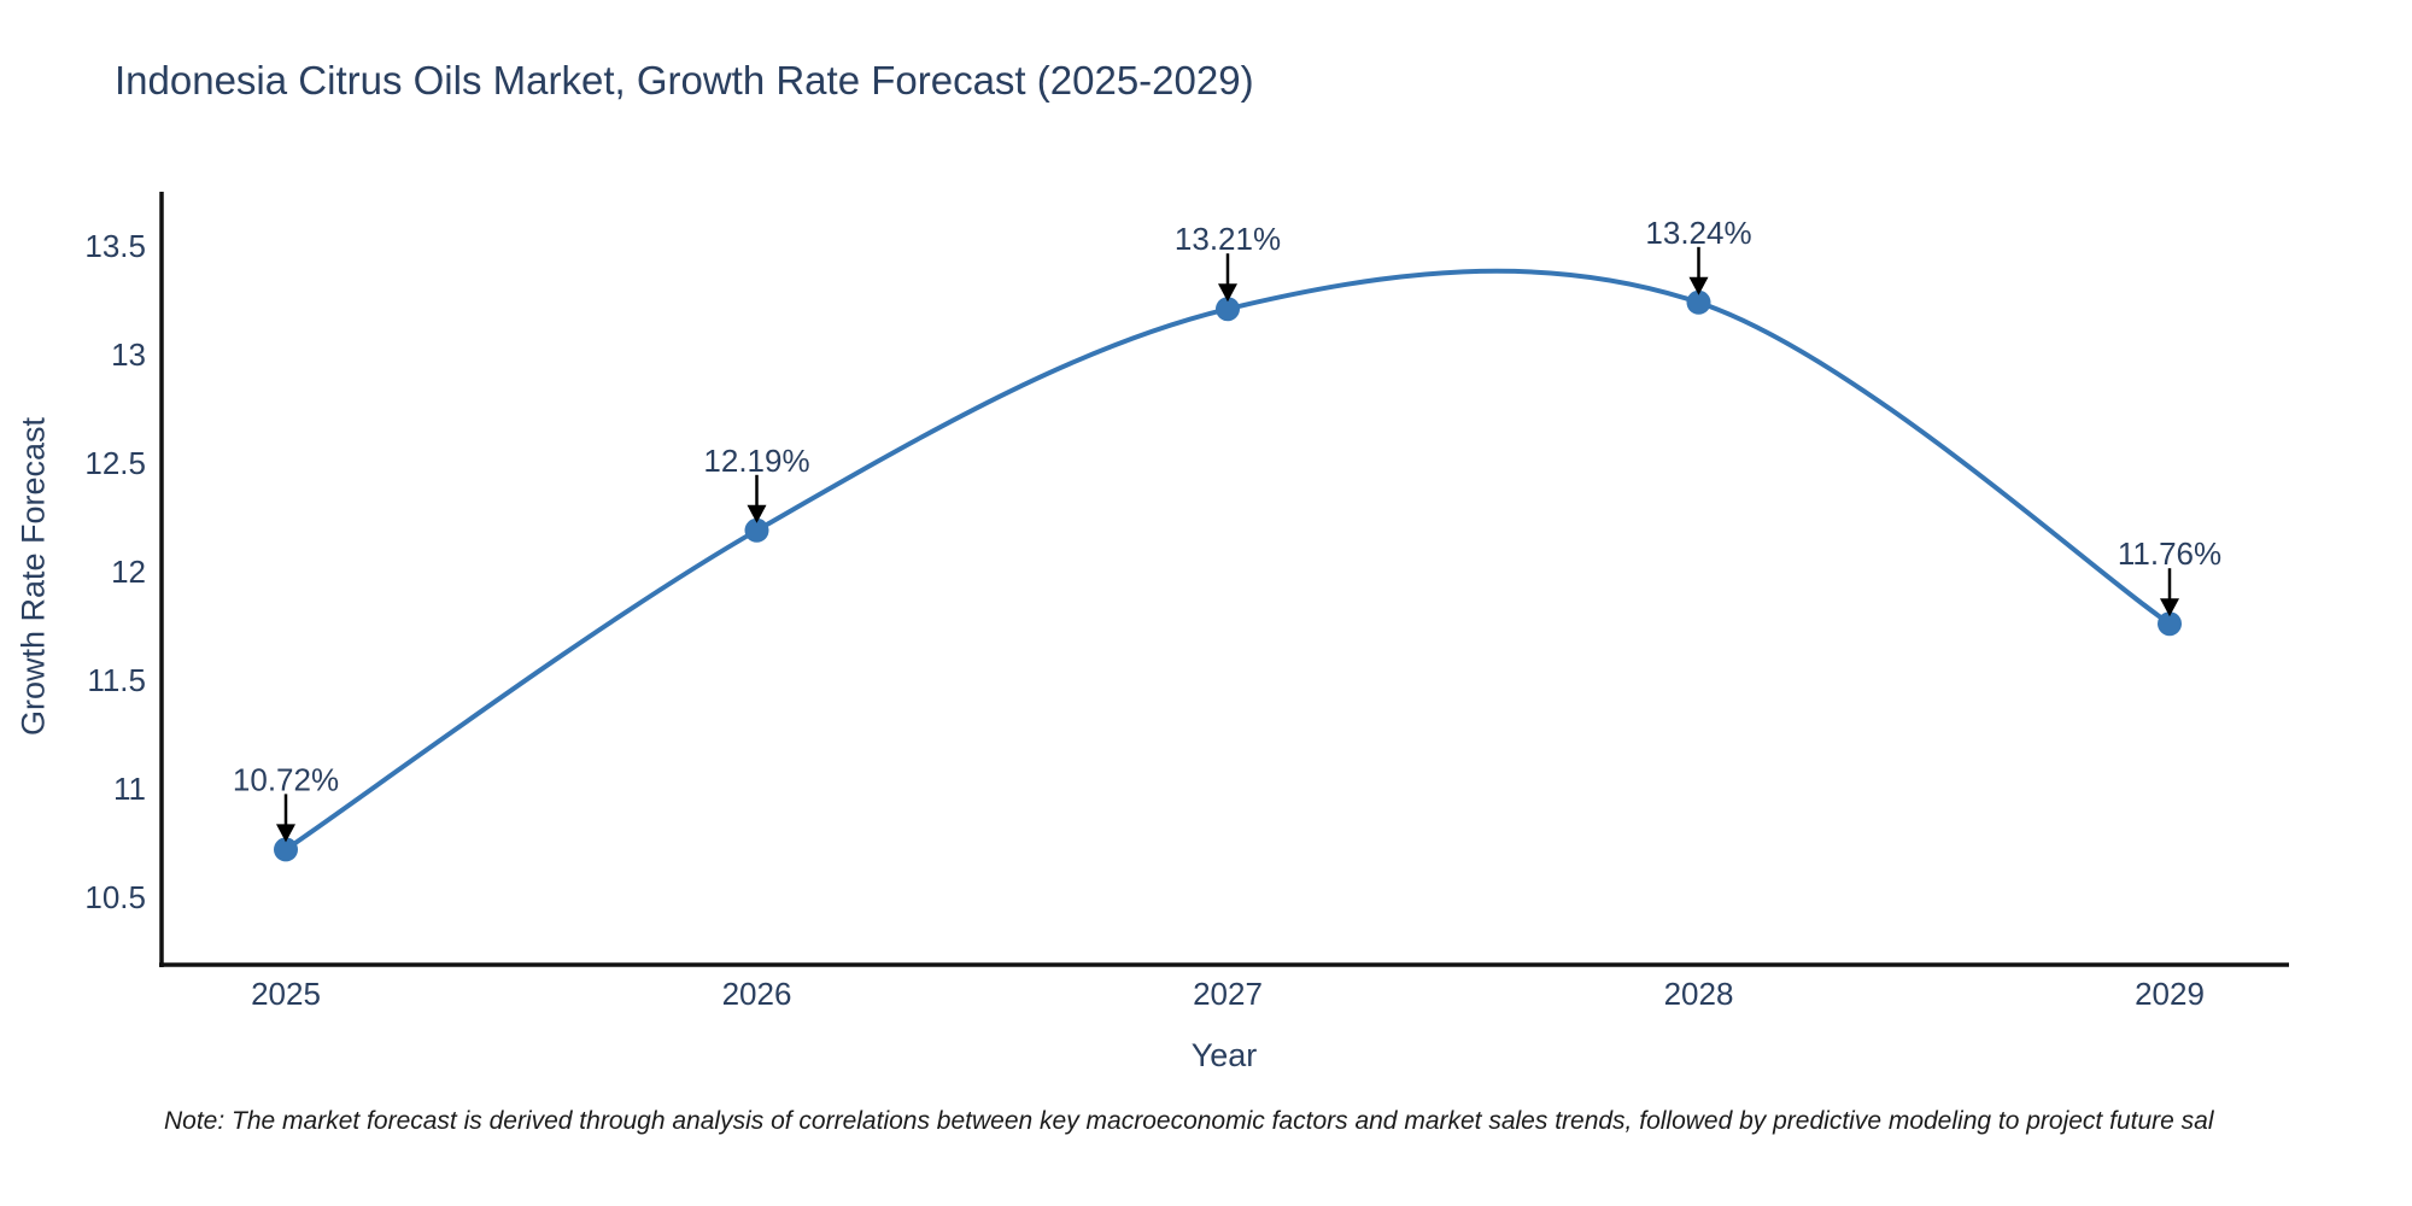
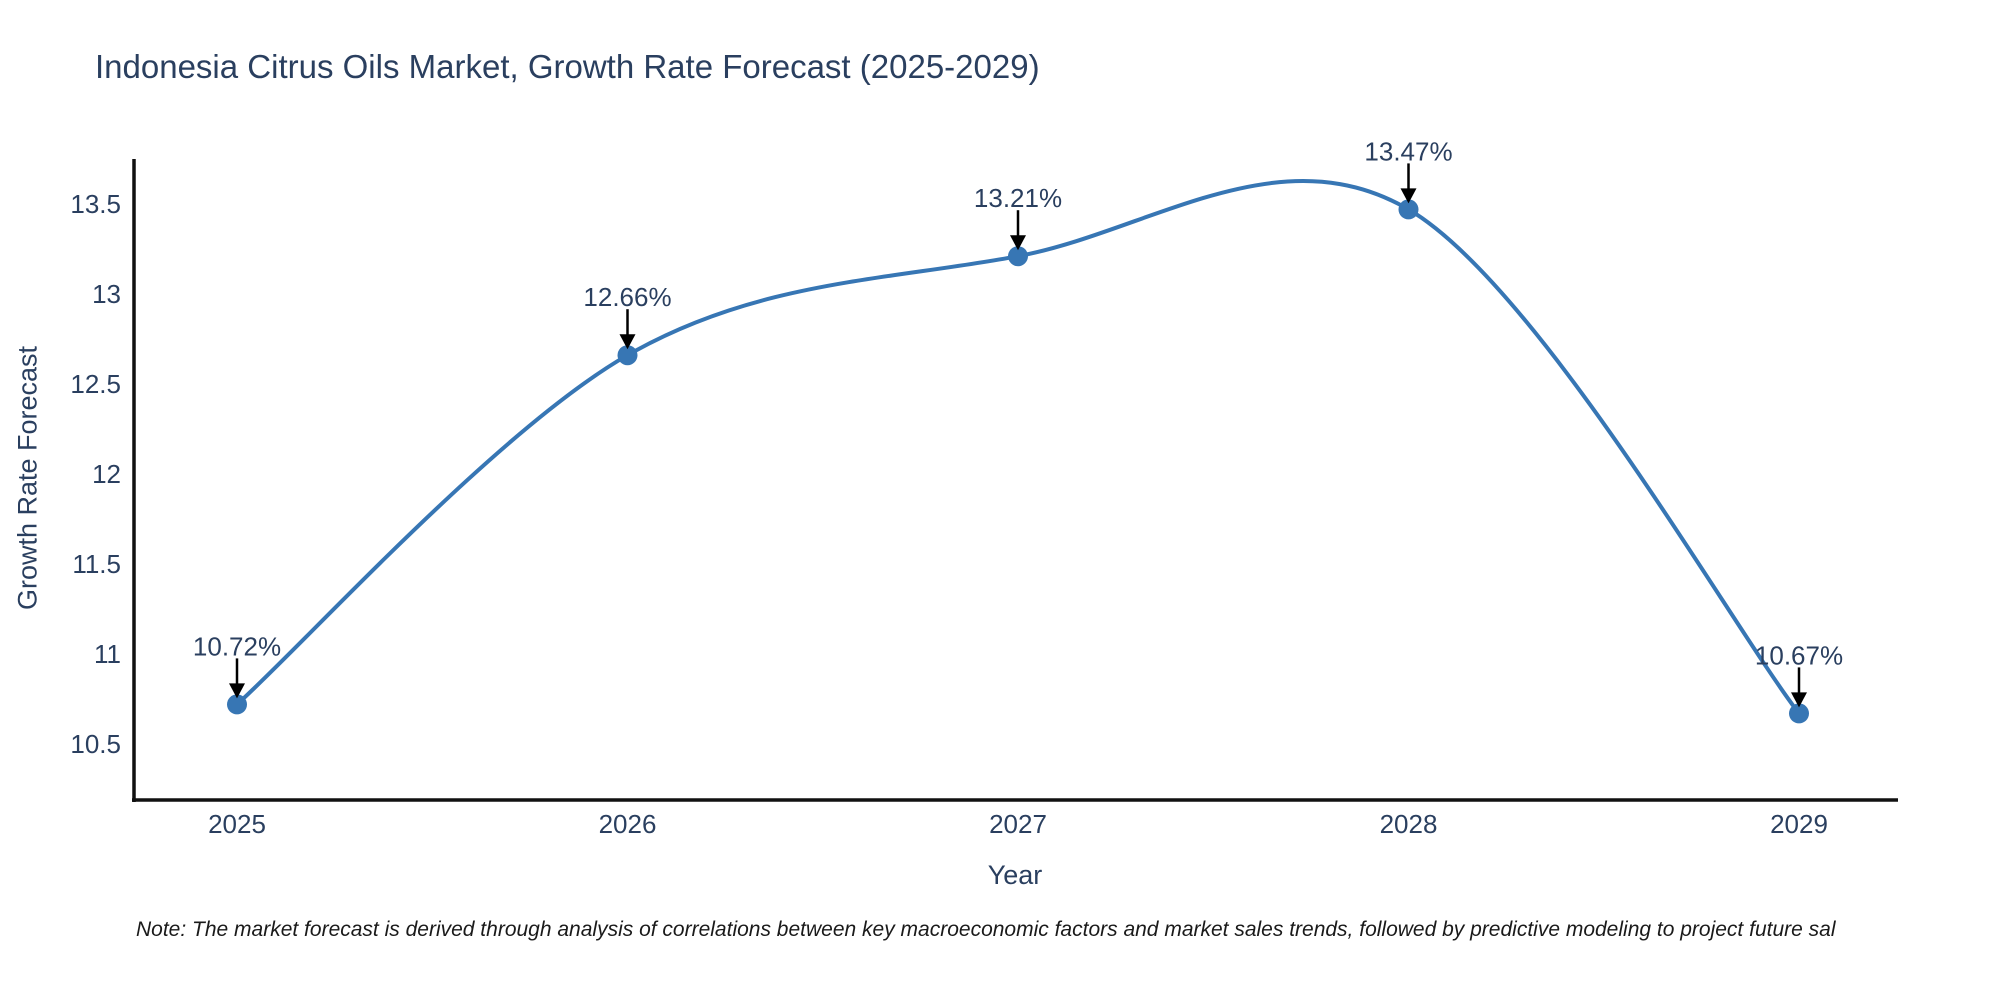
2026: 12.19% -> 12.66%
2028: 13.24% -> 13.47%
2029: 11.76% -> 10.67%
